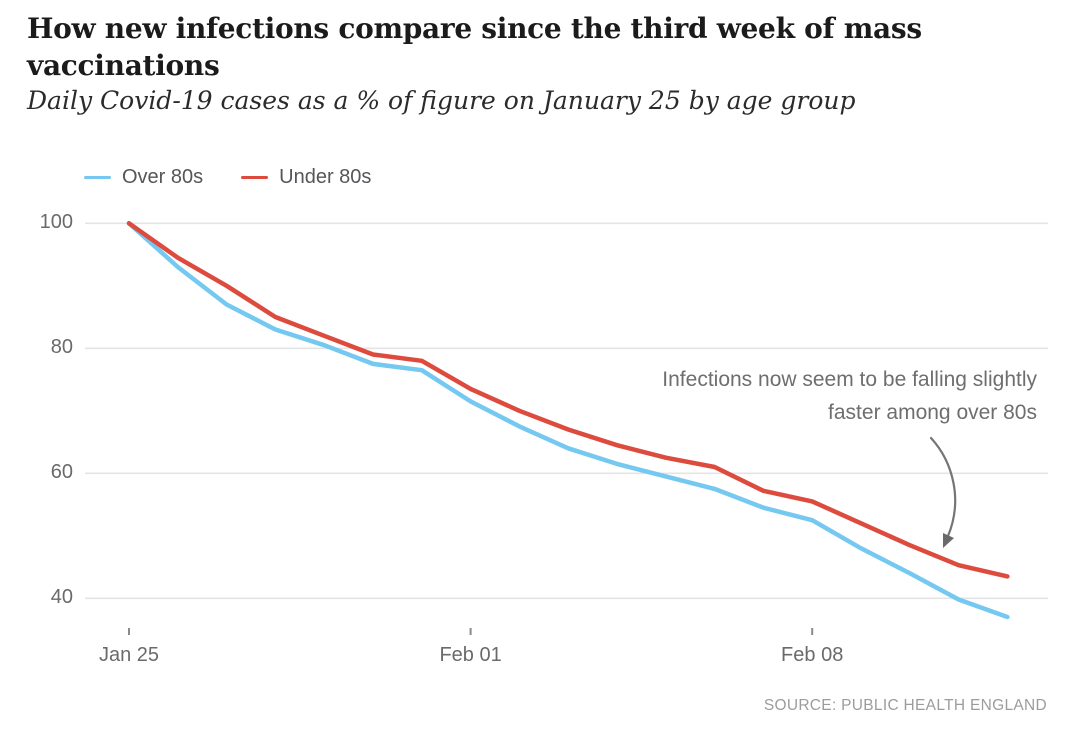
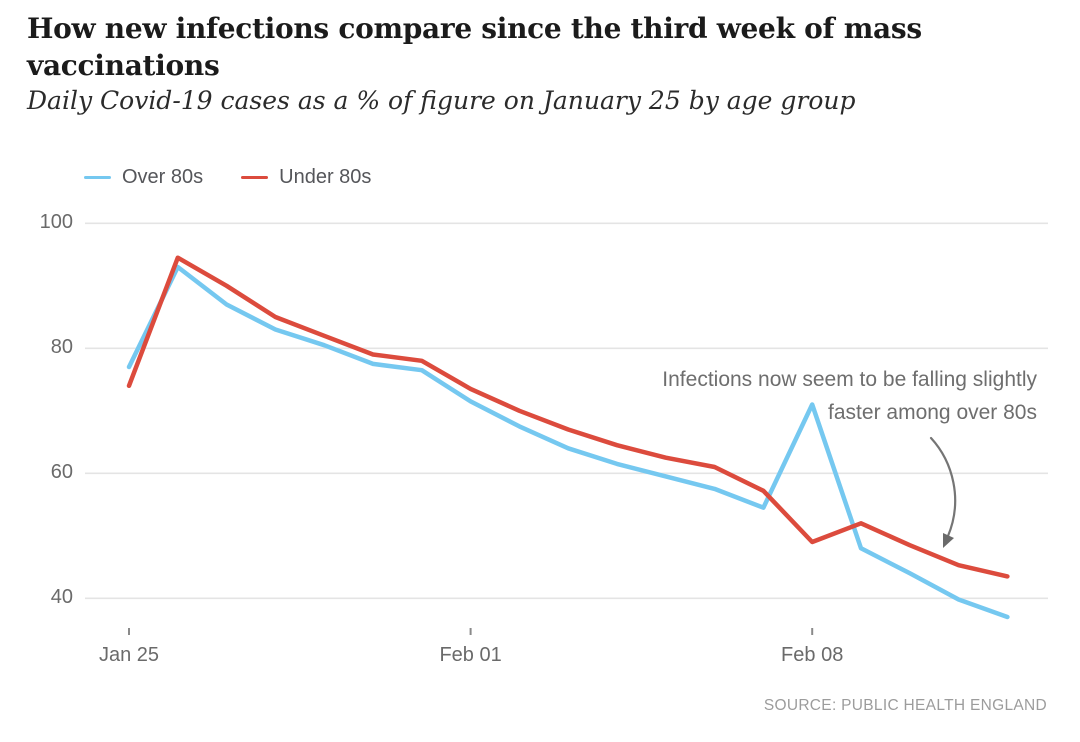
Over 80s/Jan 25: 100 -> 77
Under 80s/Jan 25: 100 -> 74
Over 80s/Feb 08: 52 -> 71
Under 80s/Feb 08: 56 -> 49
